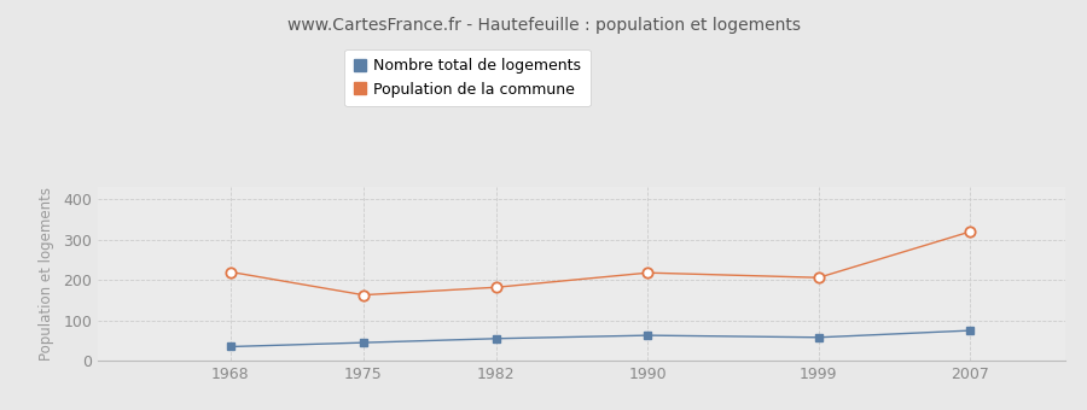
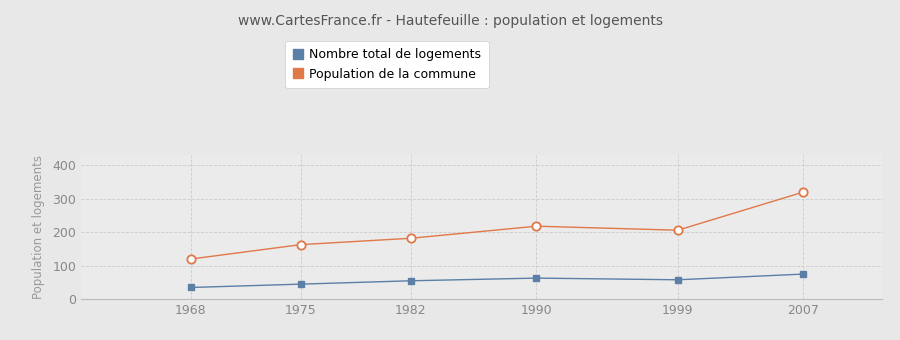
Population de la commune/1968: 220 -> 120
